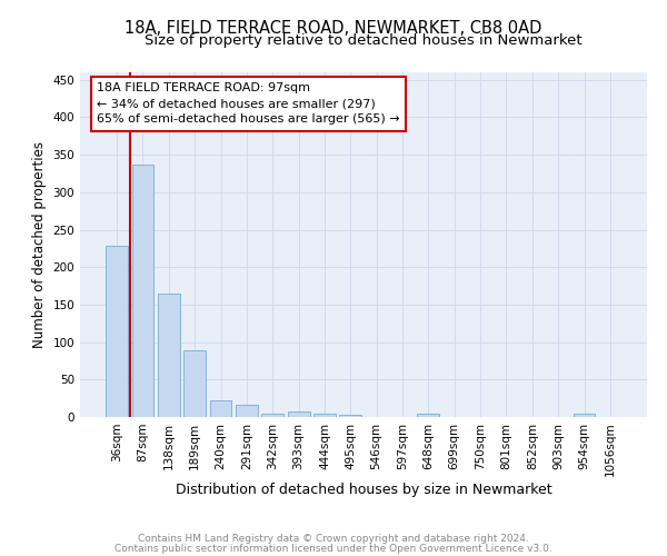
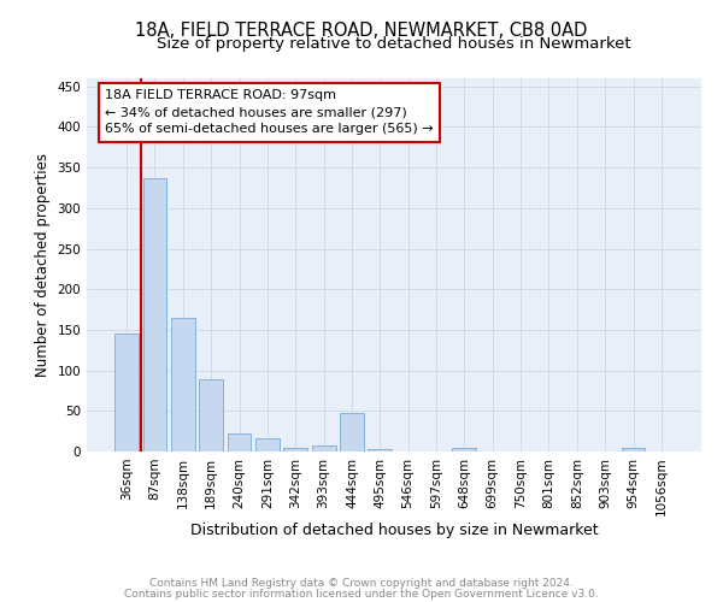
36sqm: 229 -> 146
444sqm: 5 -> 48
